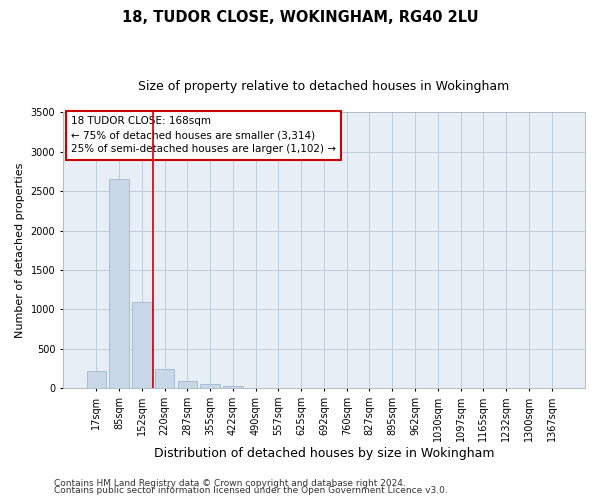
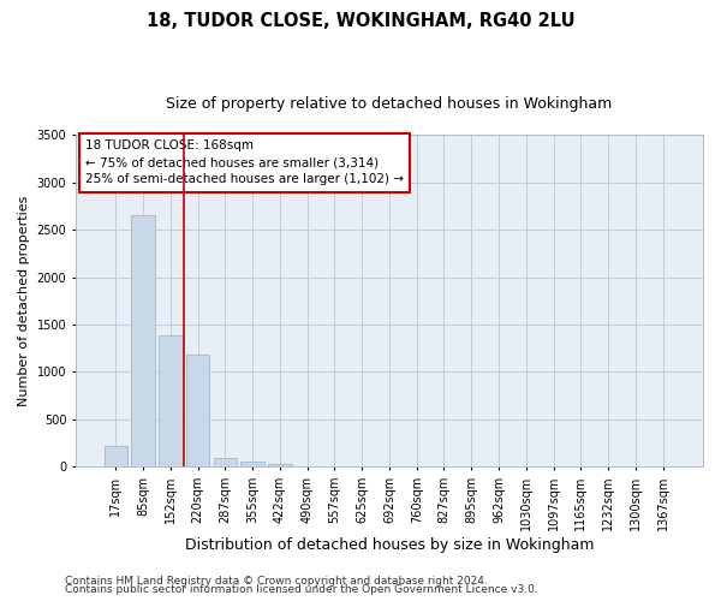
152sqm: 1100 -> 1380
220sqm: 250 -> 1180
